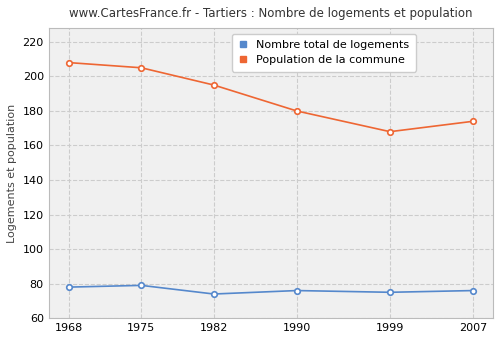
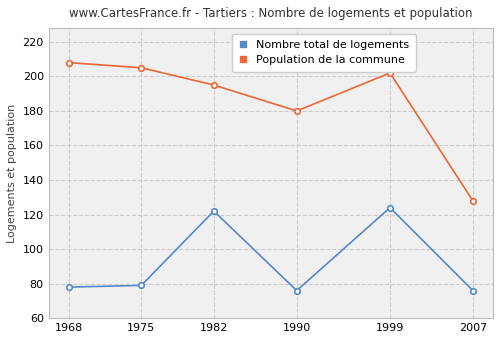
Nombre total de logements/1982: 74 -> 122
Nombre total de logements/1999: 75 -> 124
Population de la commune/1999: 168 -> 202
Population de la commune/2007: 174 -> 128
